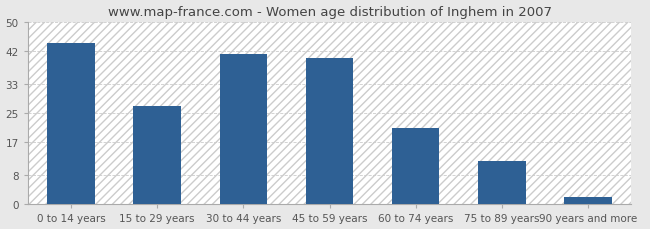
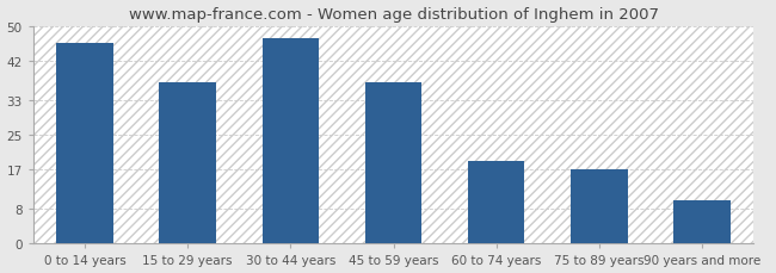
0 to 14 years: 44 -> 46
15 to 29 years: 27 -> 37
30 to 44 years: 41 -> 47
45 to 59 years: 40 -> 37
60 to 74 years: 21 -> 19
75 to 89 years: 12 -> 17
90 years and more: 2 -> 10
